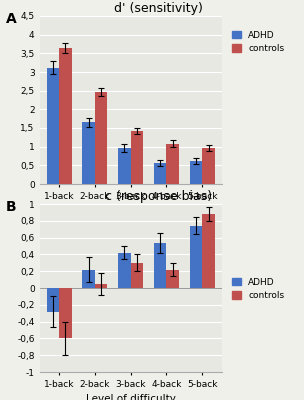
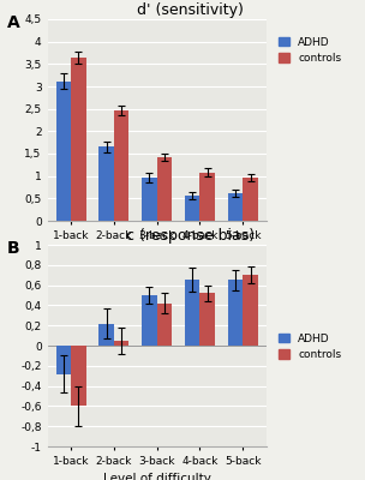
ADHD/3-back: 0,42 -> 0,50
controls/3-back: 0,30 -> 0,42
ADHD/4-back: 0,54 -> 0,65
controls/4-back: 0,22 -> 0,52
ADHD/5-back: 0,74 -> 0,65
controls/5-back: 0,88 -> 0,70
